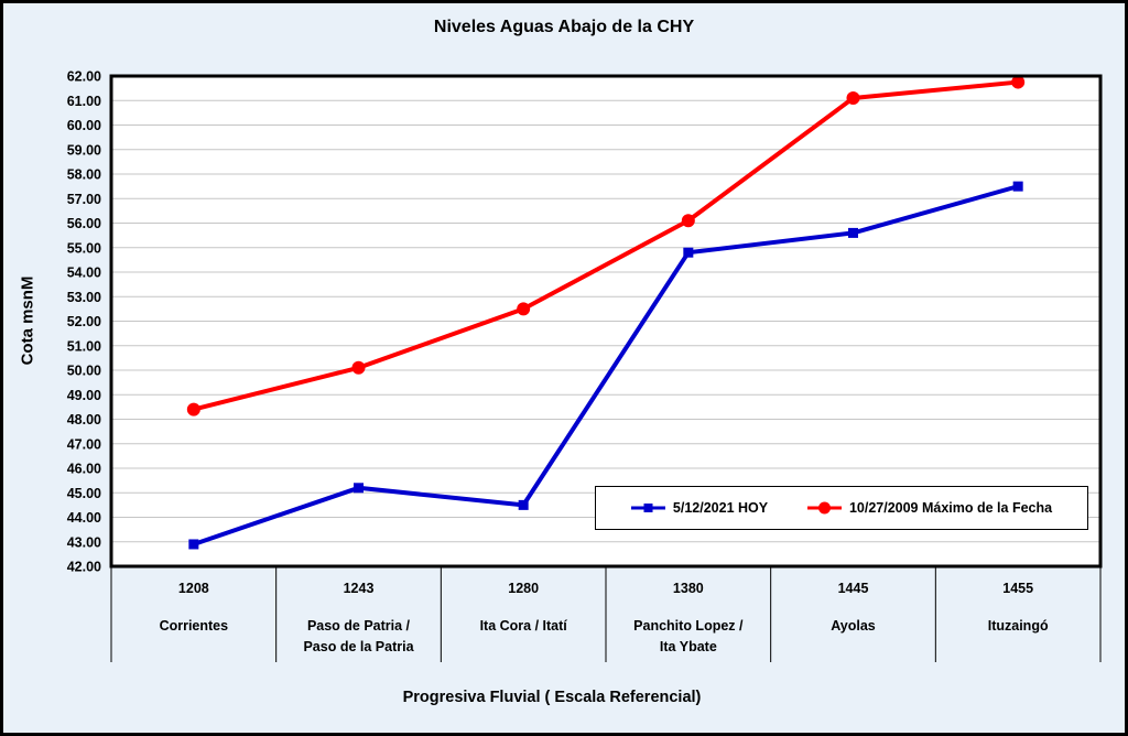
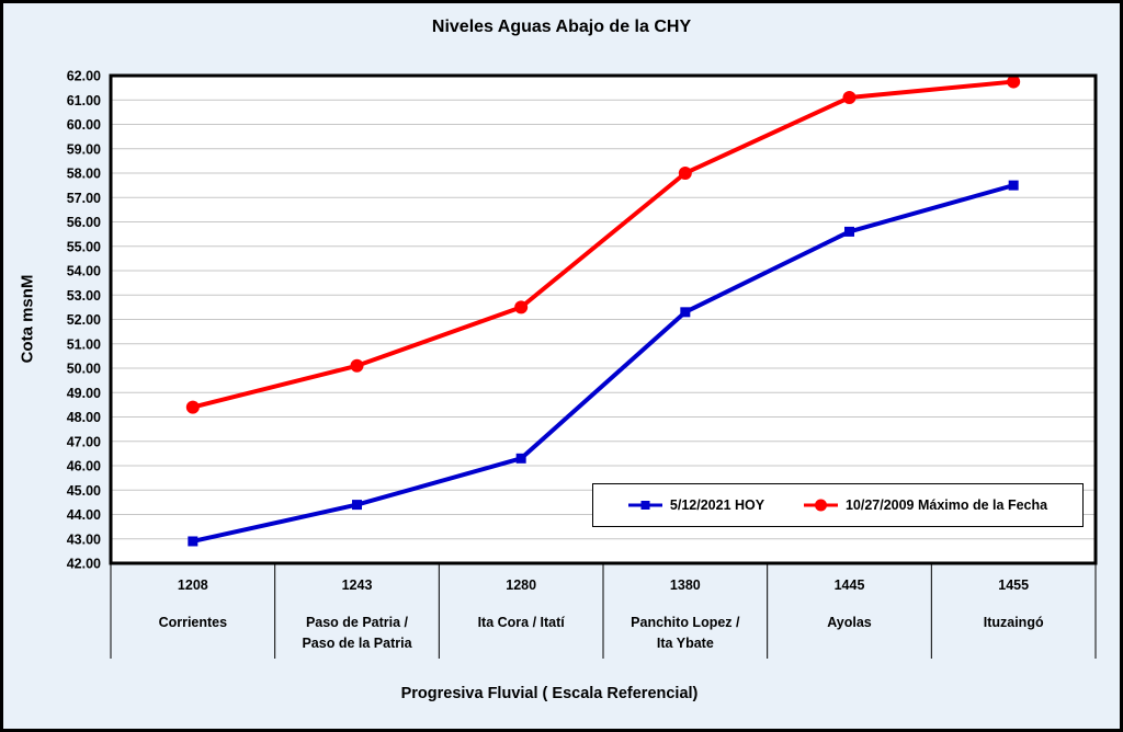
5/12/2021 HOY/1243: 45.2 -> 44.4
5/12/2021 HOY/1280: 44.5 -> 46.3
5/12/2021 HOY/1380: 54.8 -> 52.3
10/27/2009 Máximo de la Fecha/1380: 56.1 -> 58.0
